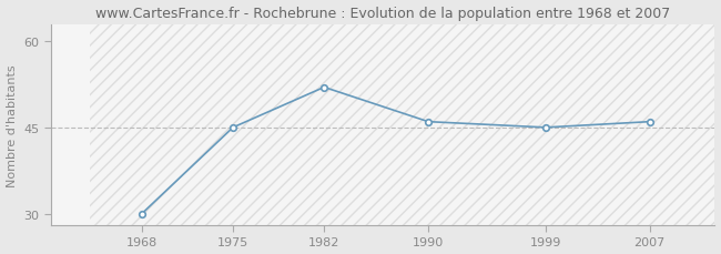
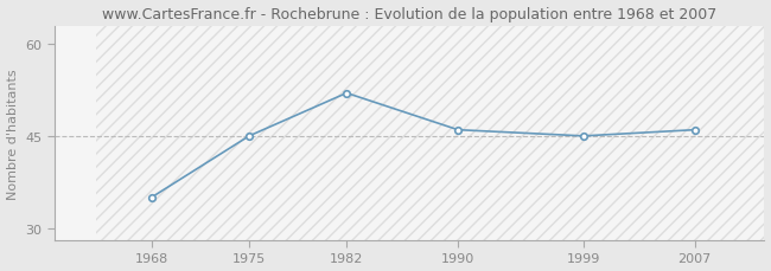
1968: 30 -> 35
